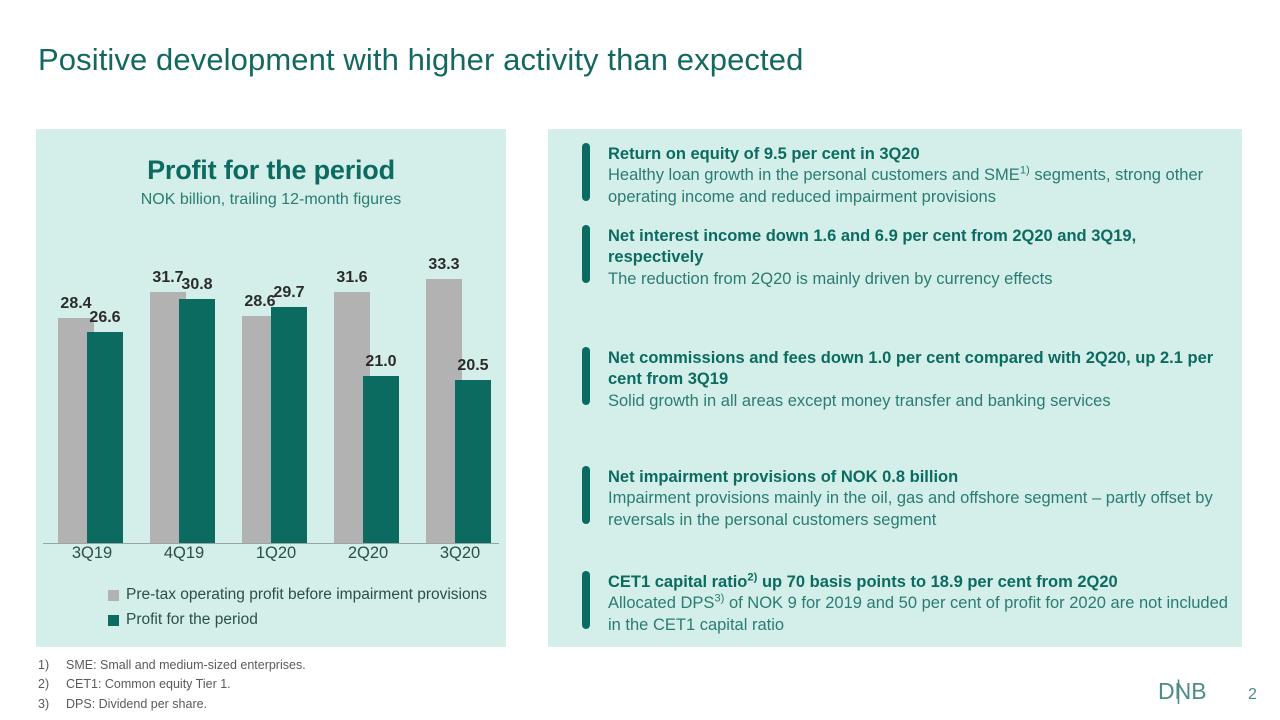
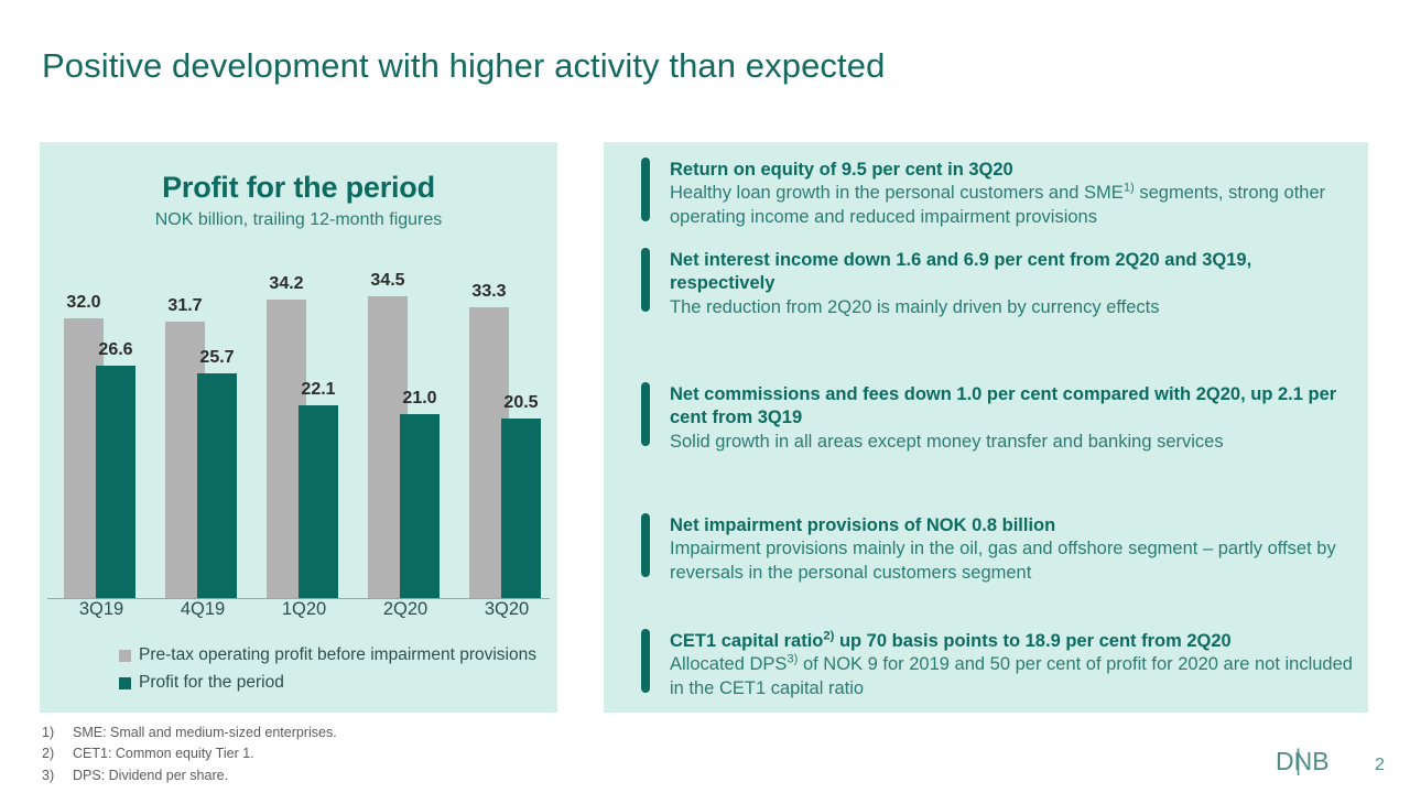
Pre-tax operating profit before impairment provisions/3Q19: 28.4 -> 32.0
Profit for the period/4Q19: 30.8 -> 25.7
Pre-tax operating profit before impairment provisions/1Q20: 28.6 -> 34.2
Profit for the period/1Q20: 29.7 -> 22.1
Pre-tax operating profit before impairment provisions/2Q20: 31.6 -> 34.5
